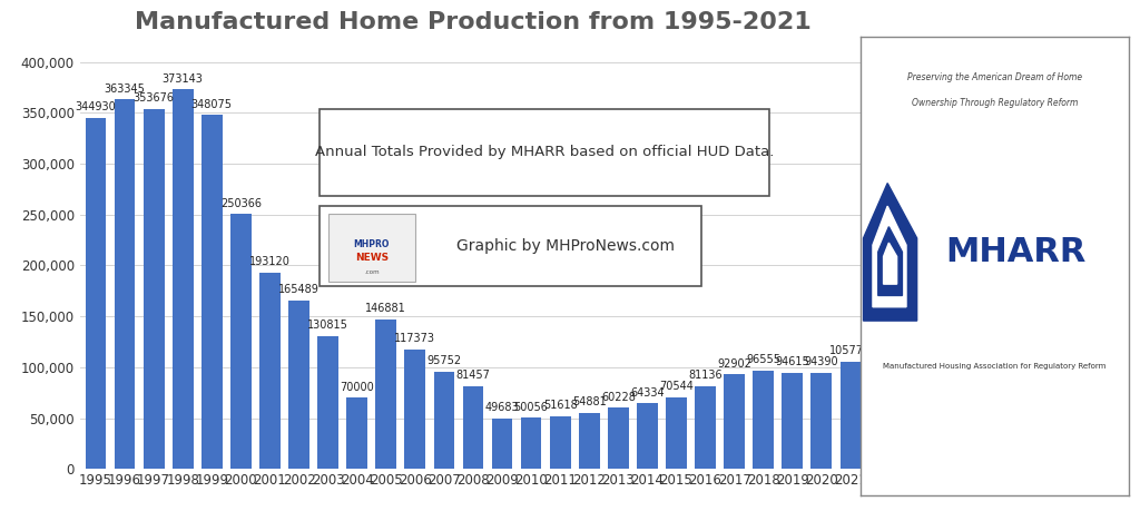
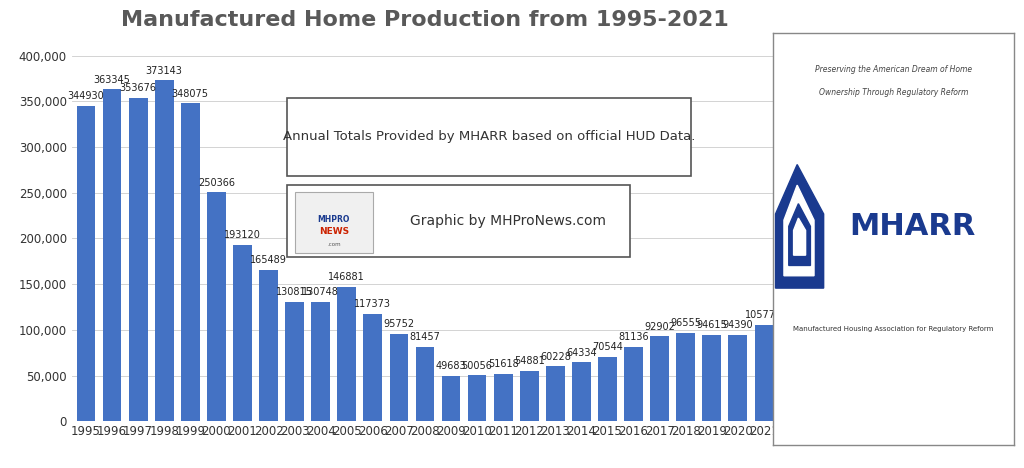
2004: 70,000 -> 131,000
